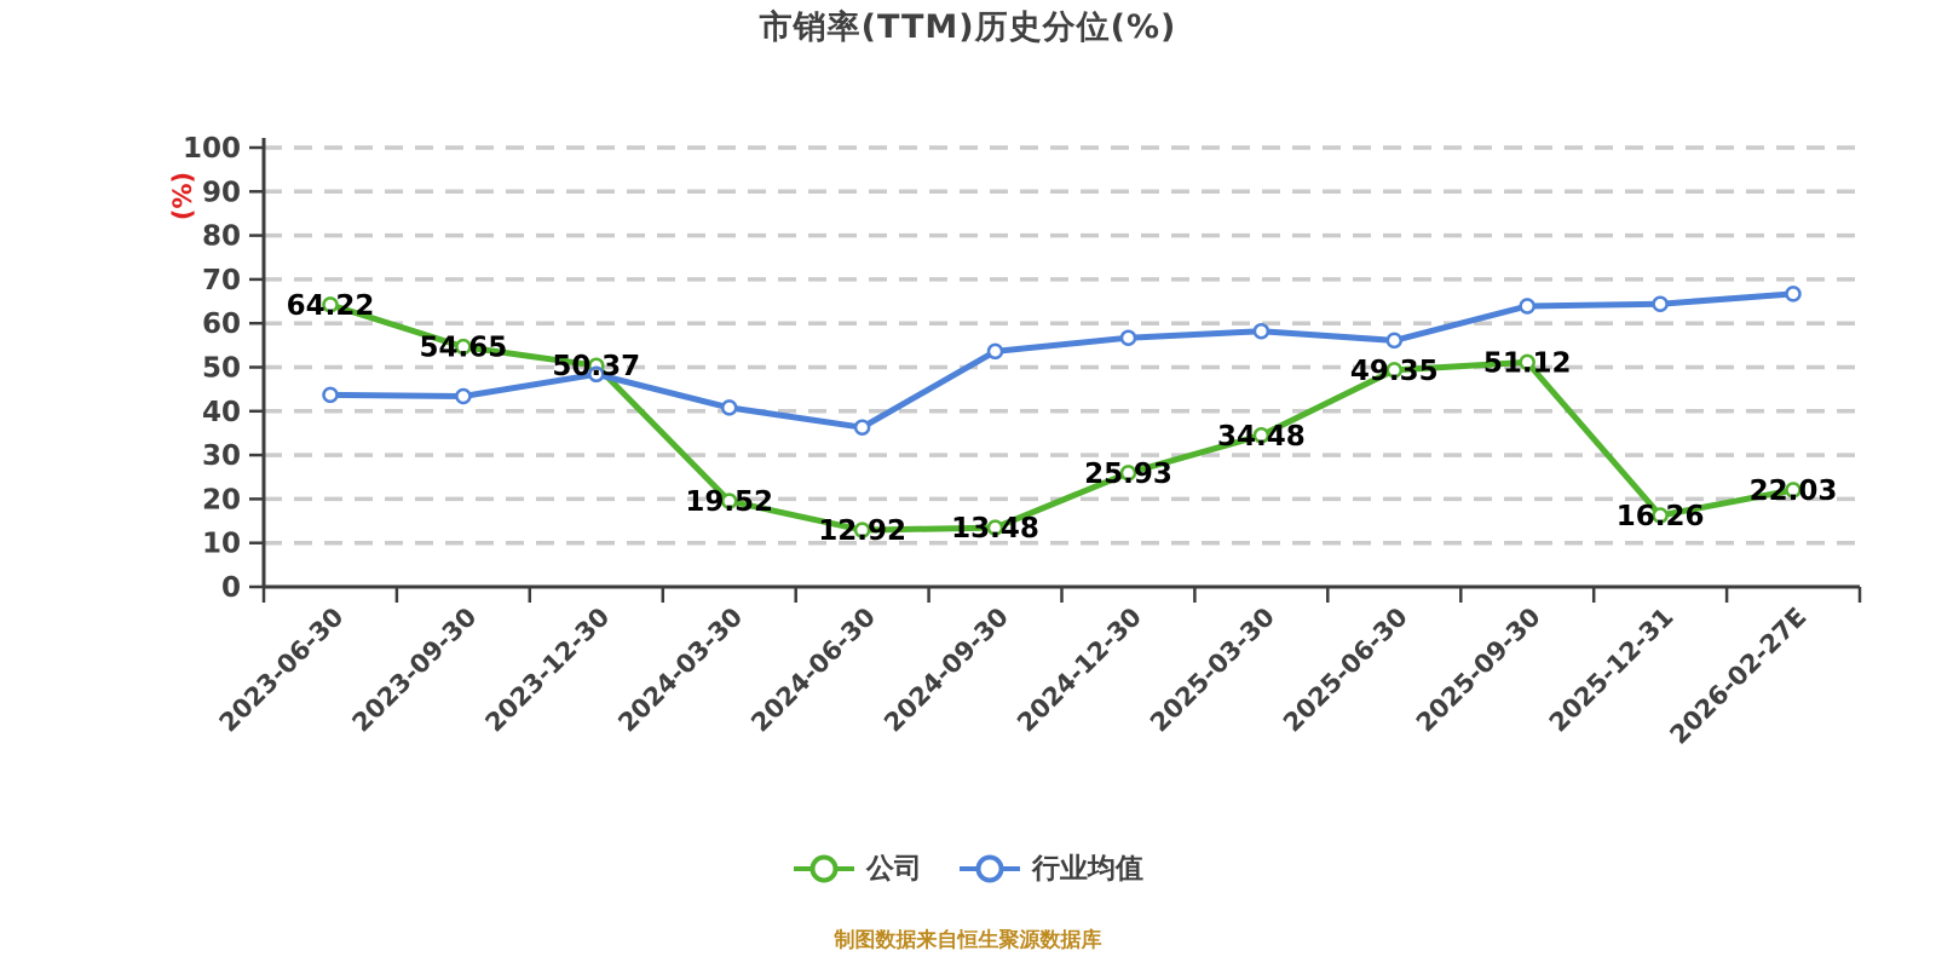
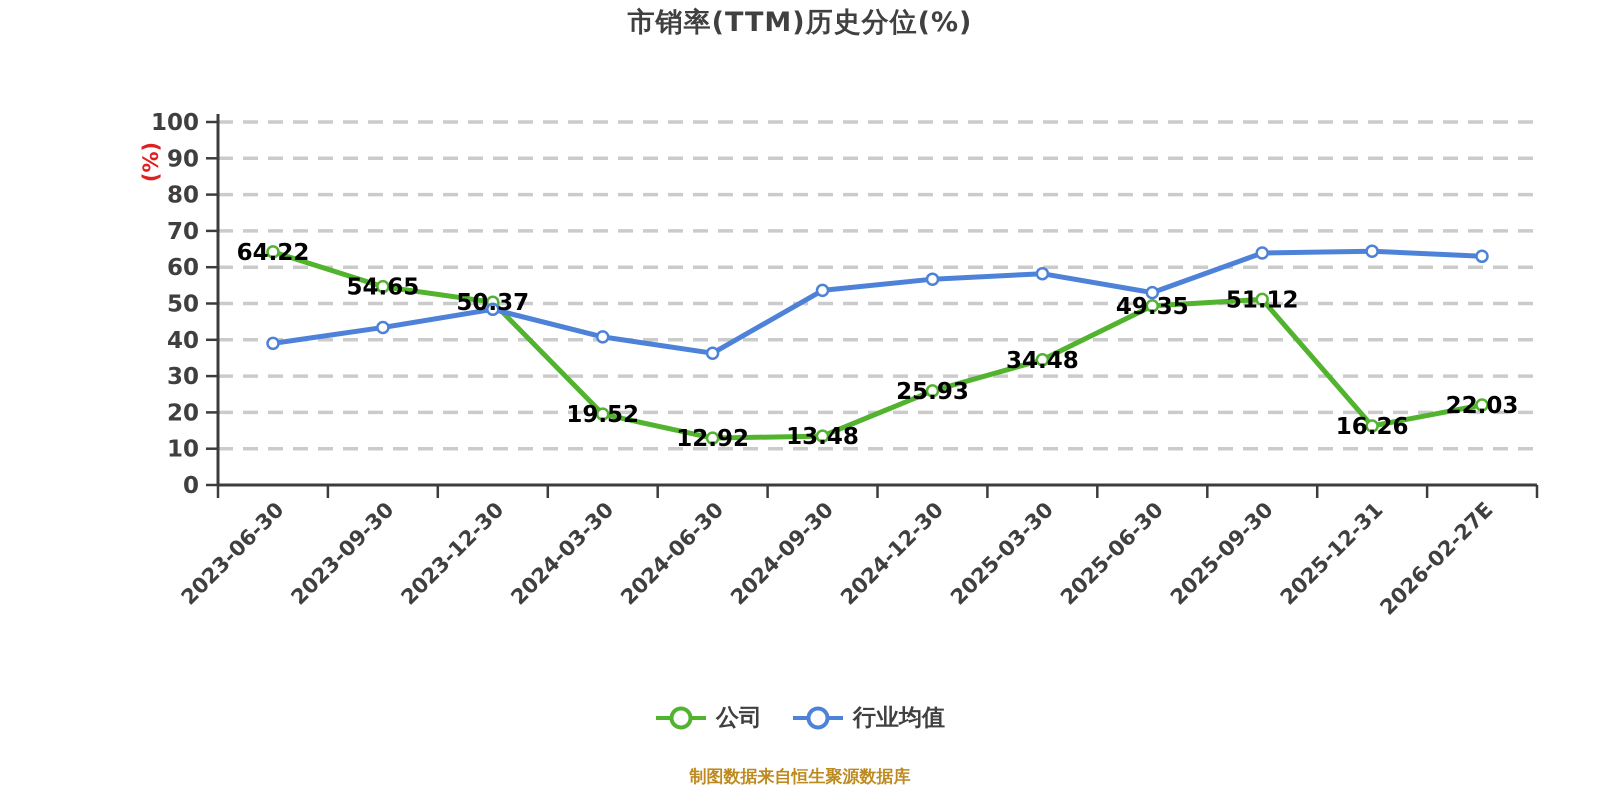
行业均值/2023-06-30: 44 -> 39
行业均值/2025-06-30: 56 -> 53
行业均值/2026-02-27E: 67 -> 63
